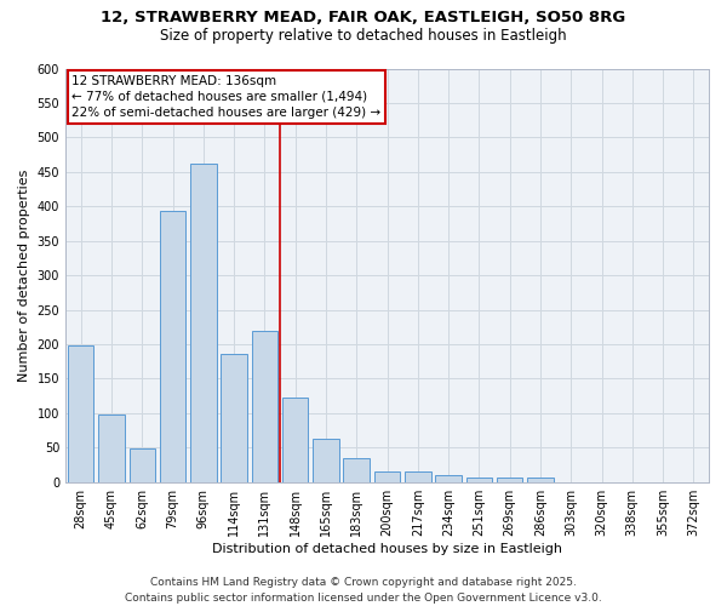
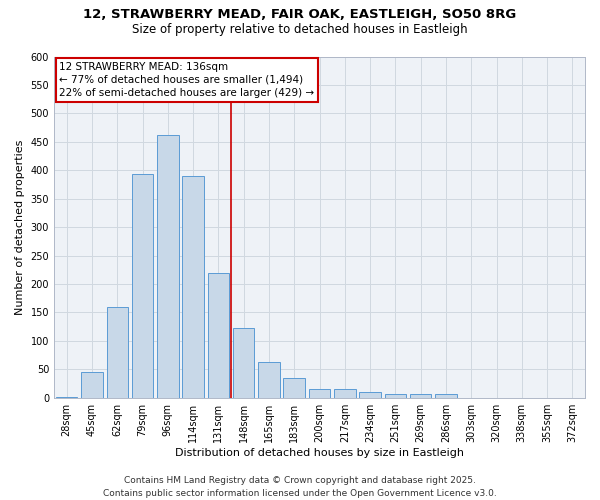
28sqm: 198 -> 2
45sqm: 98 -> 46
62sqm: 48 -> 160
114sqm: 186 -> 389
